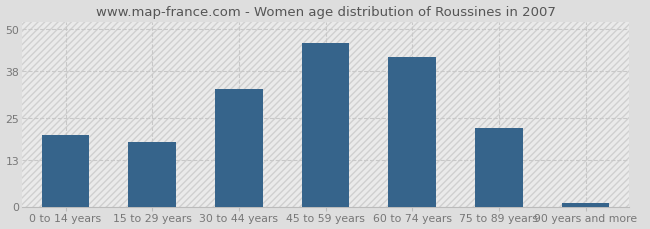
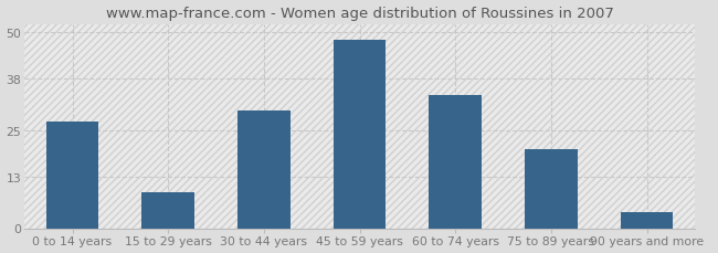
0 to 14 years: 20 -> 27
15 to 29 years: 18 -> 9
30 to 44 years: 33 -> 30
45 to 59 years: 46 -> 48
60 to 74 years: 42 -> 34
75 to 89 years: 22 -> 20
90 years and more: 1 -> 4
